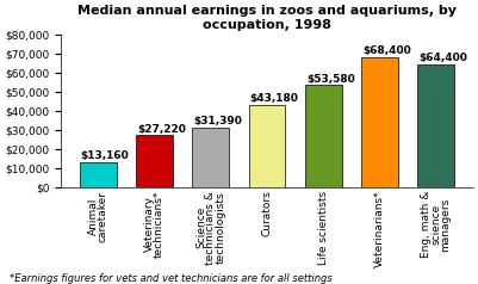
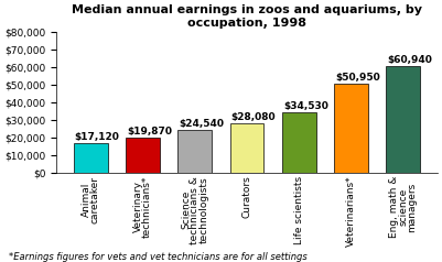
Animal caretaker: $13,160 -> $17,120
Veterinary technicians*: $27,220 -> $19,870
Science technicians & technologists: $31,390 -> $24,540
Curators: $43,180 -> $28,080
Life scientists: $53,580 -> $34,530
Veterinarians*: $68,400 -> $50,950
Eng, math & science managers: $64,400 -> $60,940
